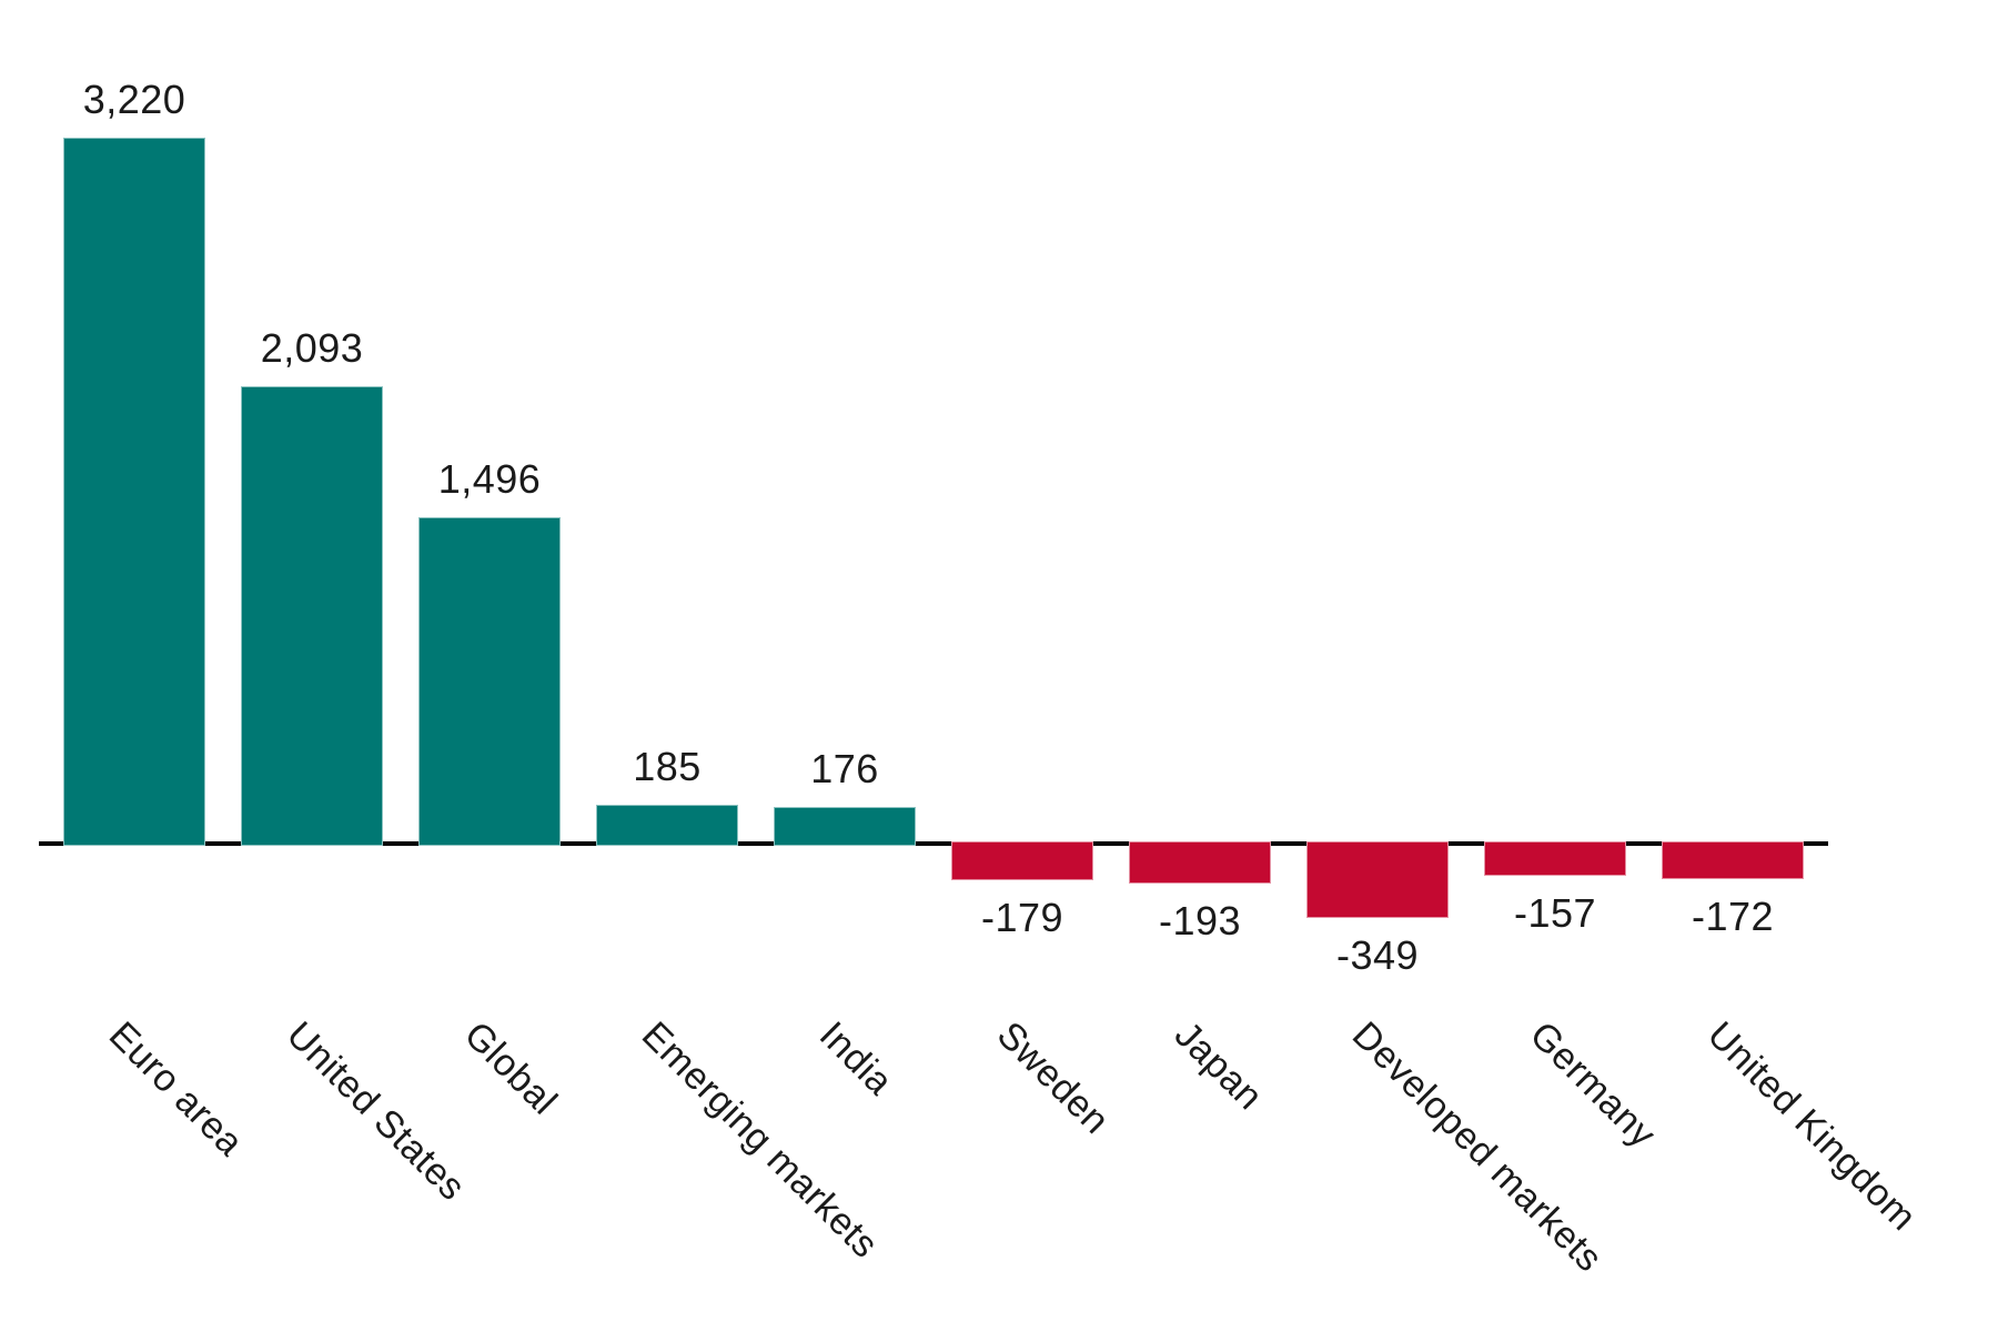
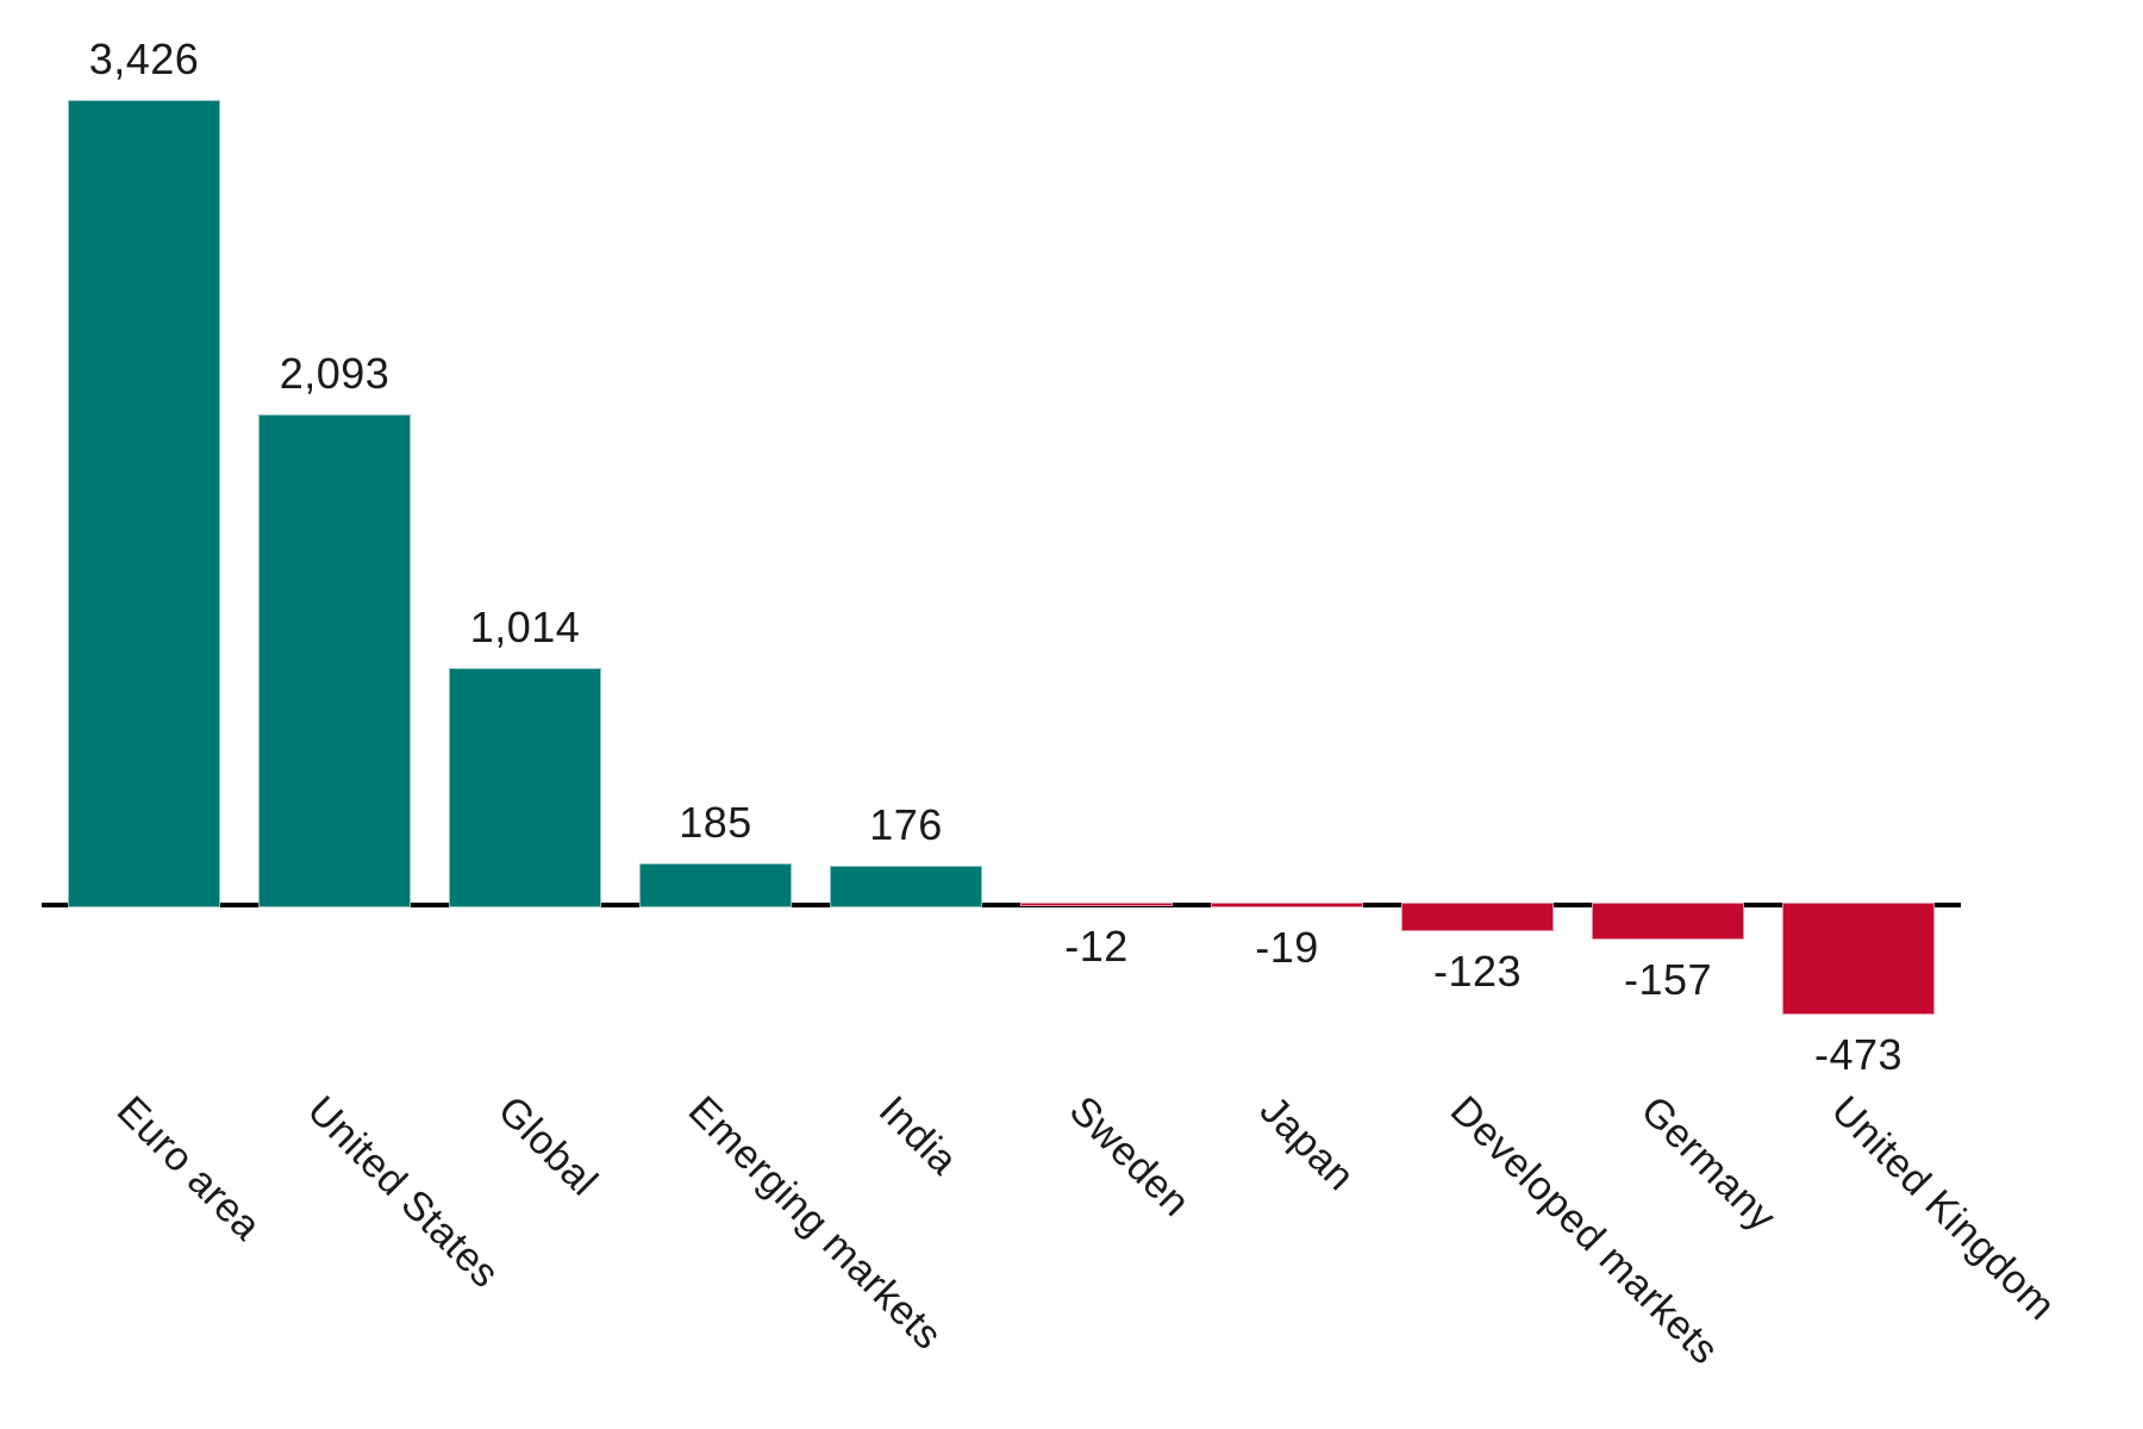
Euro area: 3,220 -> 3,426
Global: 1,496 -> 1,014
Sweden: -179 -> -12
Japan: -193 -> -19
Developed markets: -349 -> -123
United Kingdom: -172 -> -473
